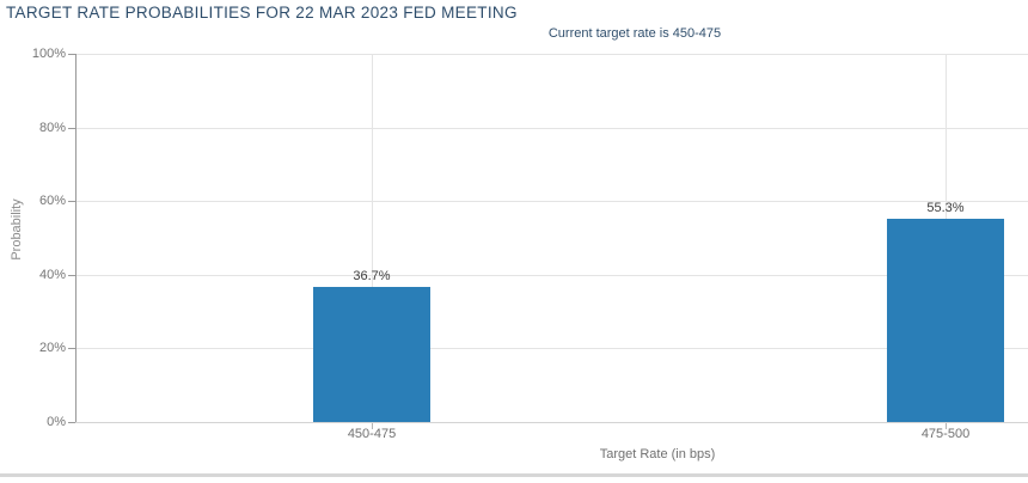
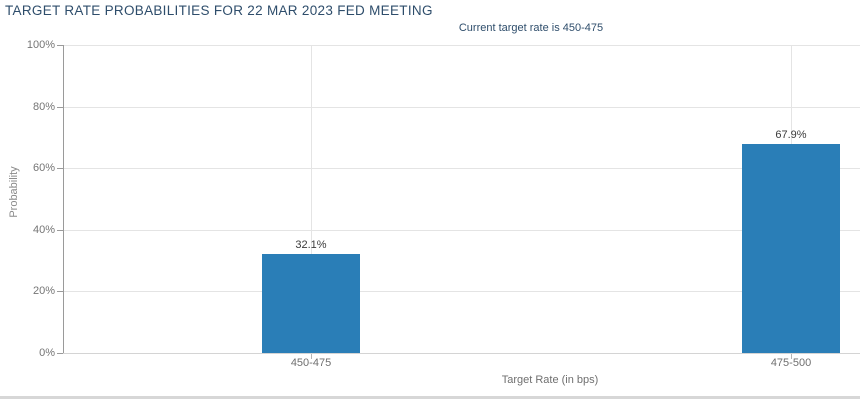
450-475: 36.7% -> 32.1%
475-500: 55.3% -> 67.9%
